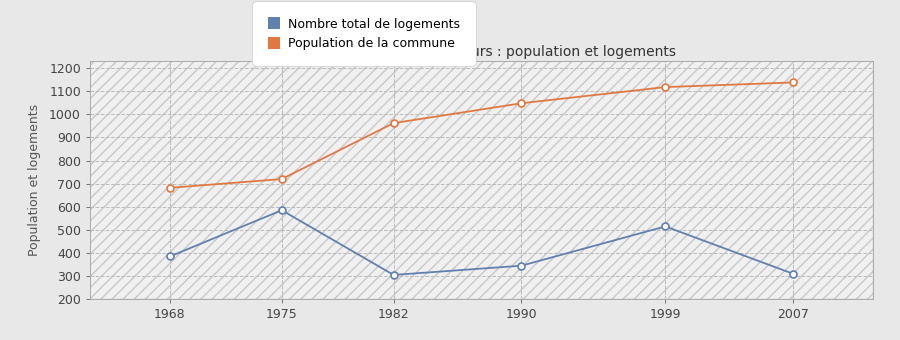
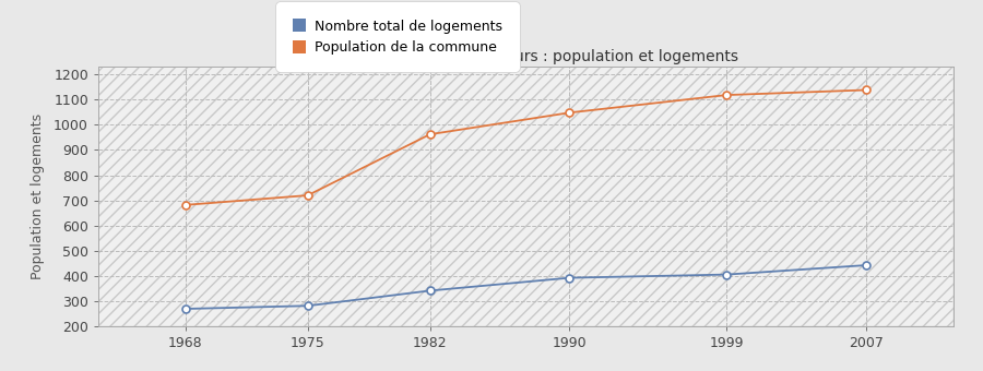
Nombre total de logements/1968: 385 -> 270
Nombre total de logements/1975: 585 -> 282
Nombre total de logements/1982: 305 -> 342
Nombre total de logements/1990: 345 -> 393
Nombre total de logements/1999: 515 -> 406
Nombre total de logements/2007: 310 -> 443
